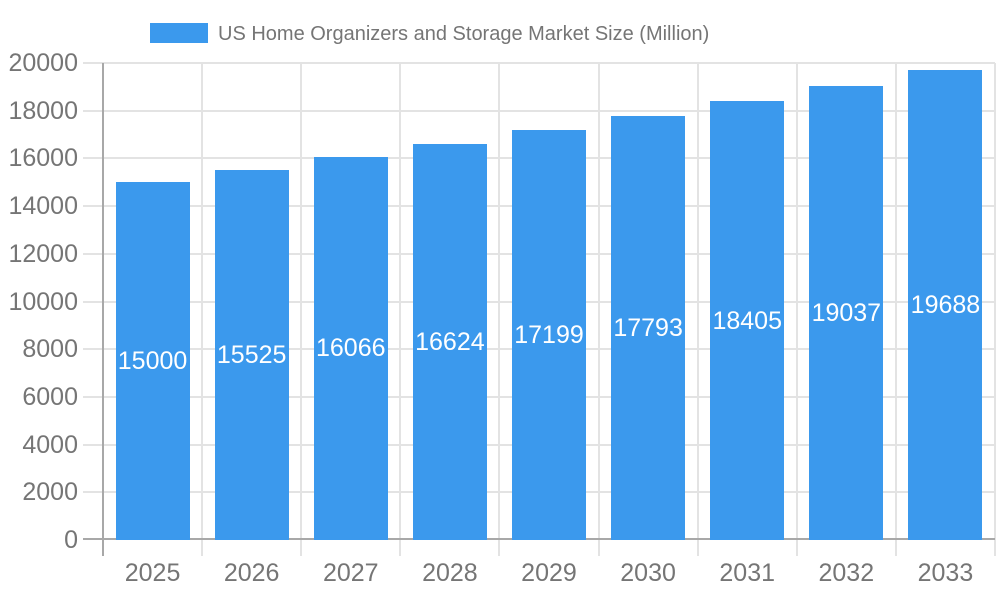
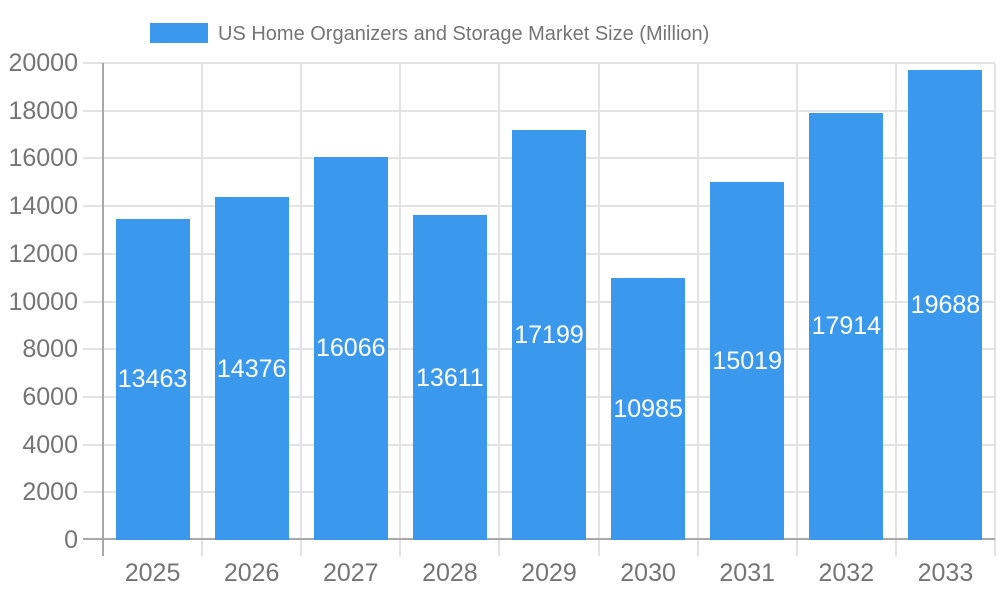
2025: 15000 -> 13463
2026: 15525 -> 14376
2028: 16624 -> 13611
2030: 17793 -> 10985
2031: 18405 -> 15019
2032: 19037 -> 17914
